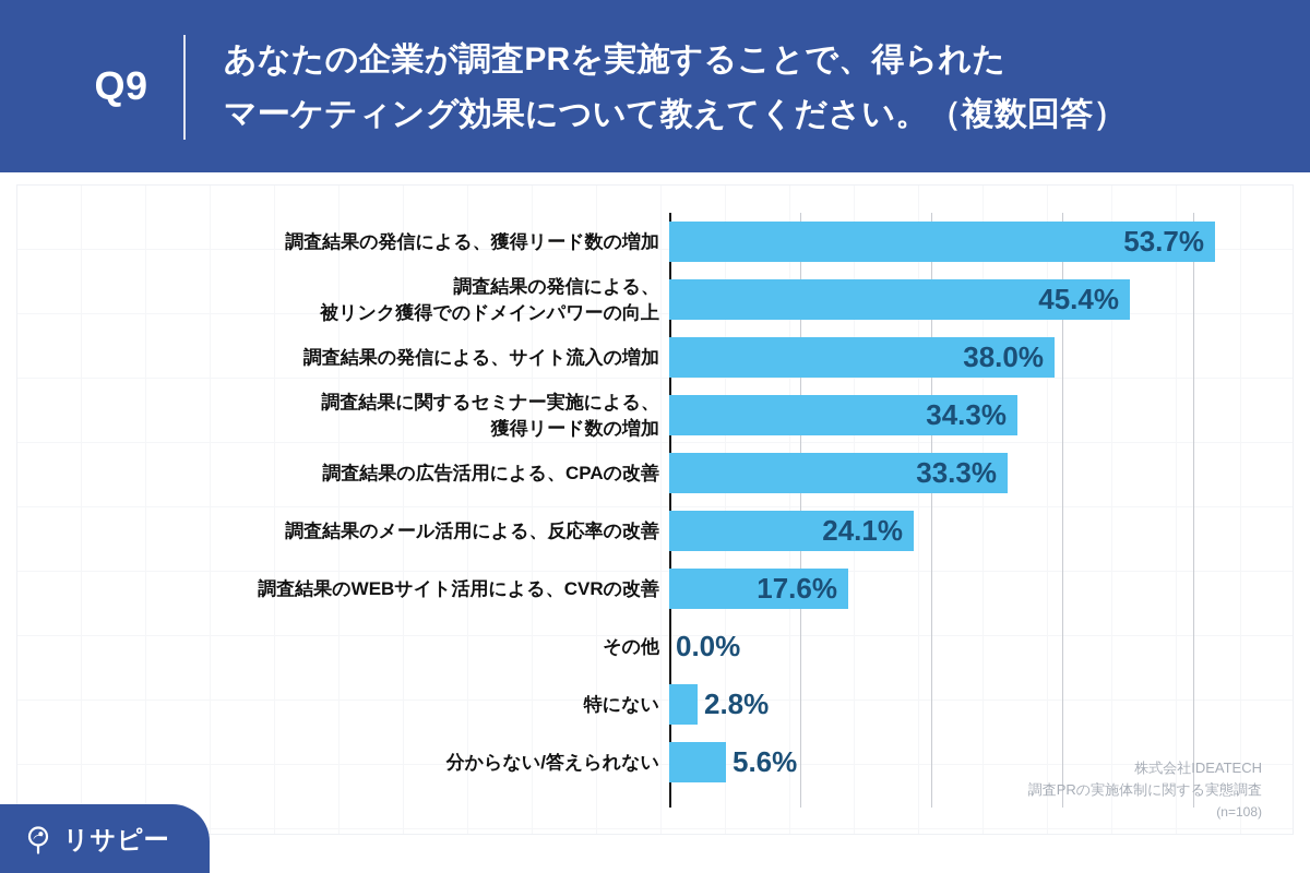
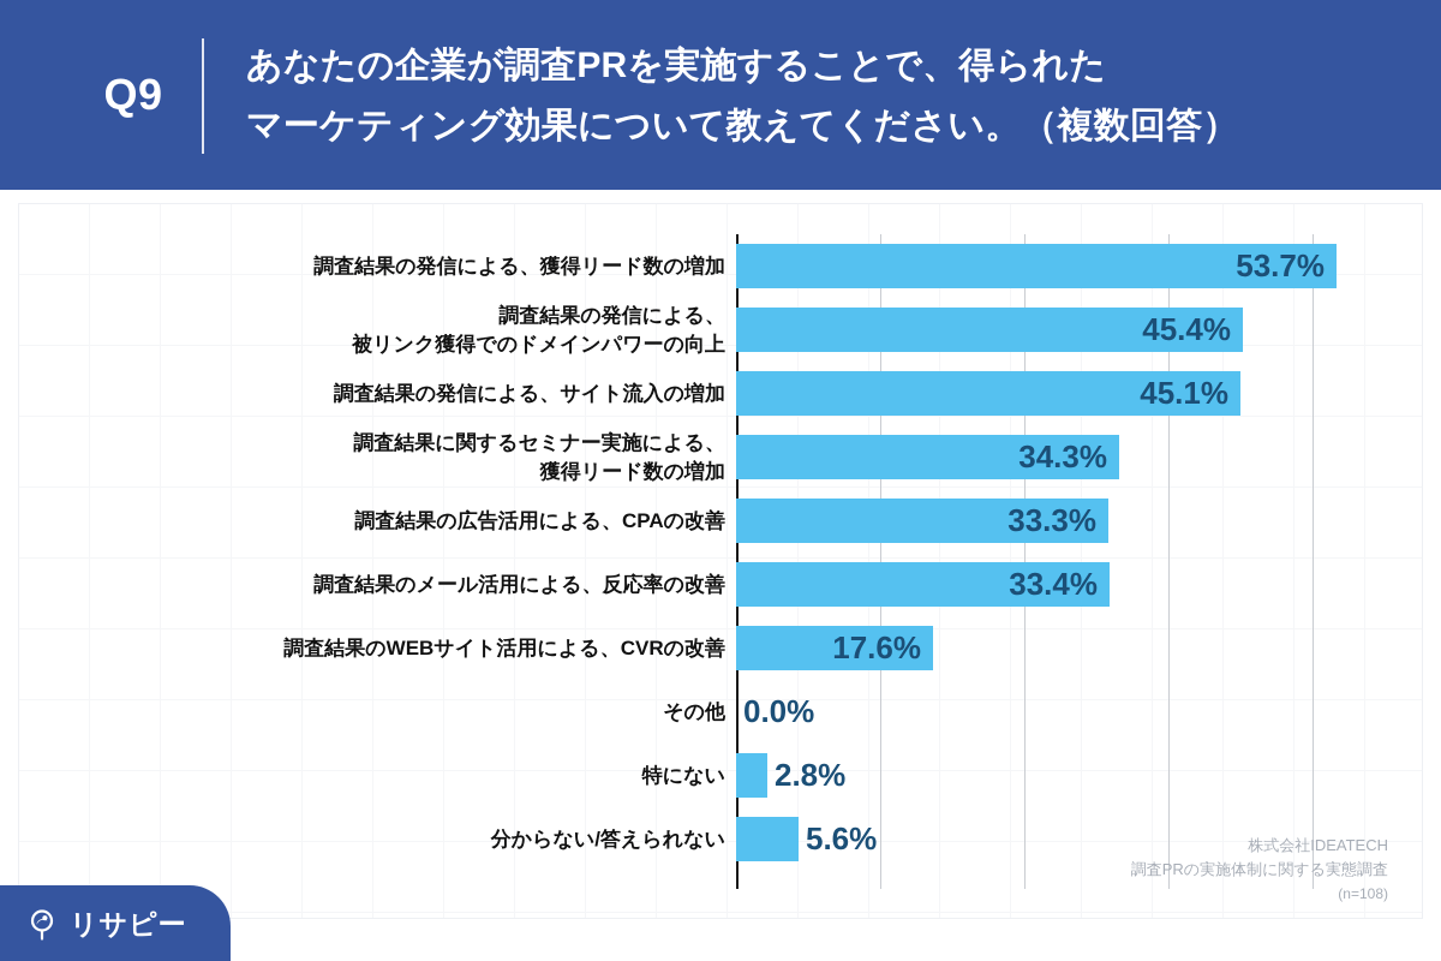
調査結果の発信による、サイト流入の増加: 38.0% -> 45.1%
調査結果のメール活用による、反応率の改善: 24.1% -> 33.4%
